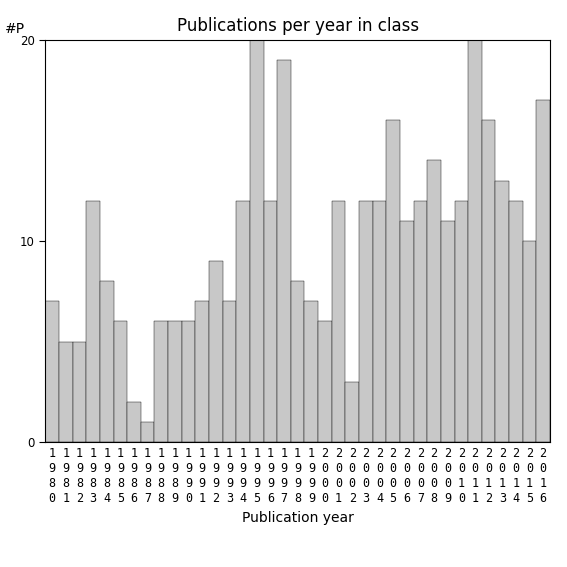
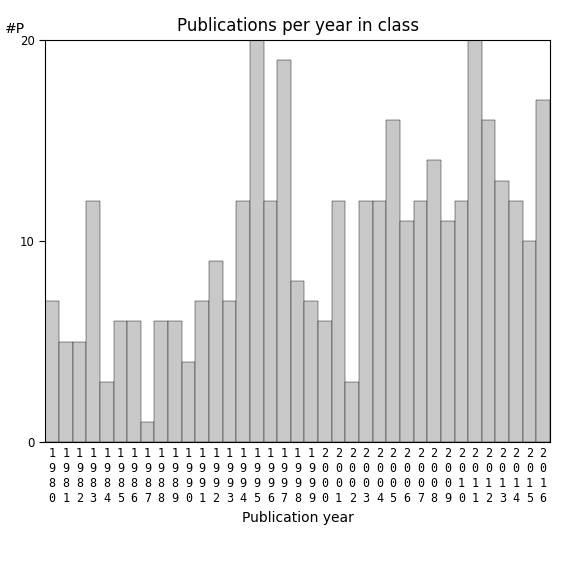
1 9 8 4: 8 -> 3
1 9 8 6: 2 -> 6
1 9 9 0: 6 -> 4
